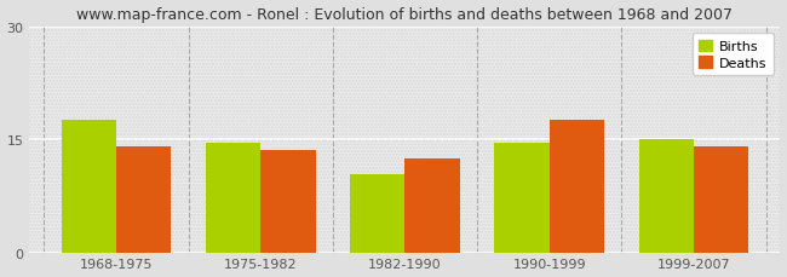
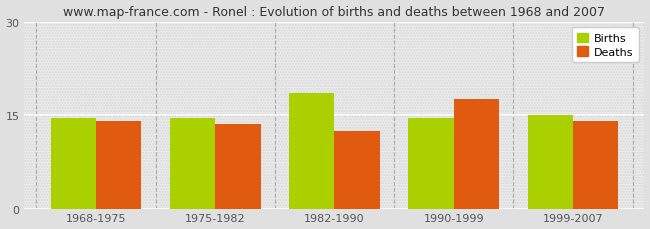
Births/1968-1975: 17.6 -> 14.5
Births/1982-1990: 10.4 -> 18.5
